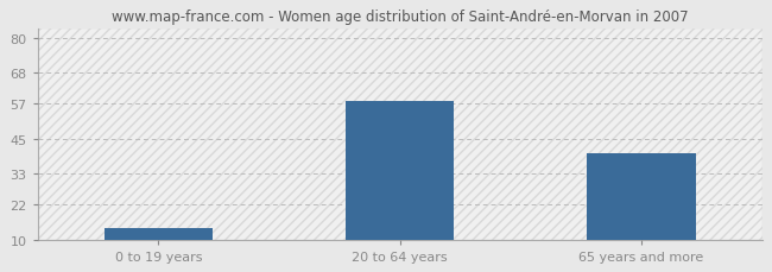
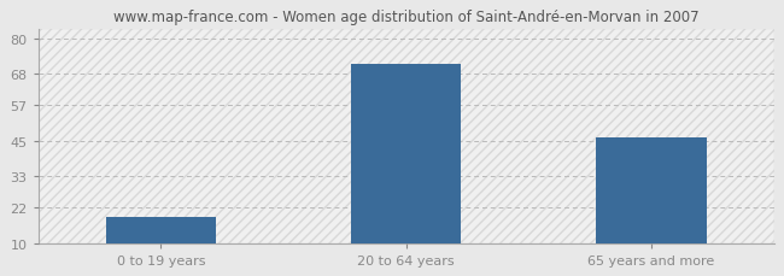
0 to 19 years: 14 -> 19
20 to 64 years: 58 -> 71
65 years and more: 40 -> 46
